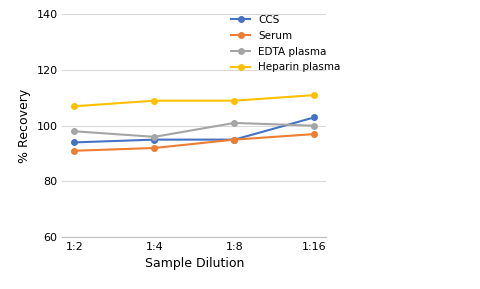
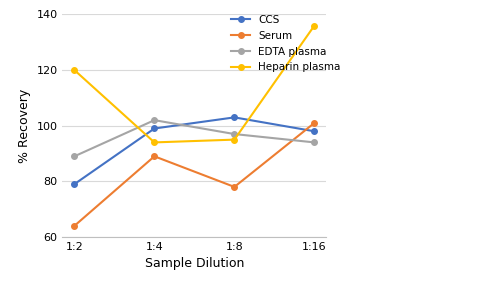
CCS/1:2: 94 -> 79
Serum/1:2: 91 -> 64
EDTA plasma/1:2: 98 -> 89
Heparin plasma/1:2: 107 -> 120
CCS/1:4: 95 -> 99
Serum/1:4: 92 -> 89
EDTA plasma/1:4: 96 -> 102
Heparin plasma/1:4: 109 -> 94
CCS/1:8: 95 -> 103
Serum/1:8: 95 -> 78
EDTA plasma/1:8: 101 -> 97
Heparin plasma/1:8: 109 -> 95
CCS/1:16: 103 -> 98
Serum/1:16: 97 -> 101
EDTA plasma/1:16: 100 -> 94
Heparin plasma/1:16: 111 -> 136
